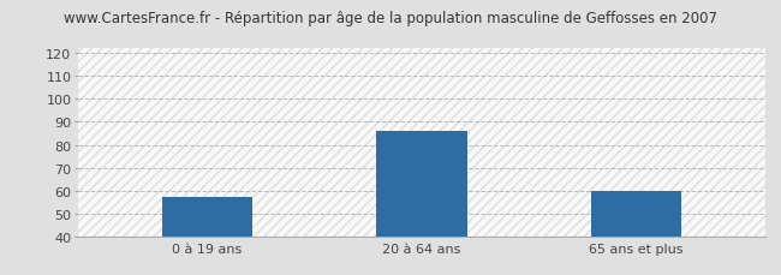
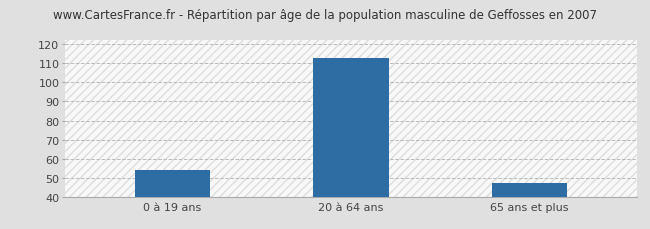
0 à 19 ans: 57 -> 54
20 à 64 ans: 86 -> 113
65 ans et plus: 60 -> 47
